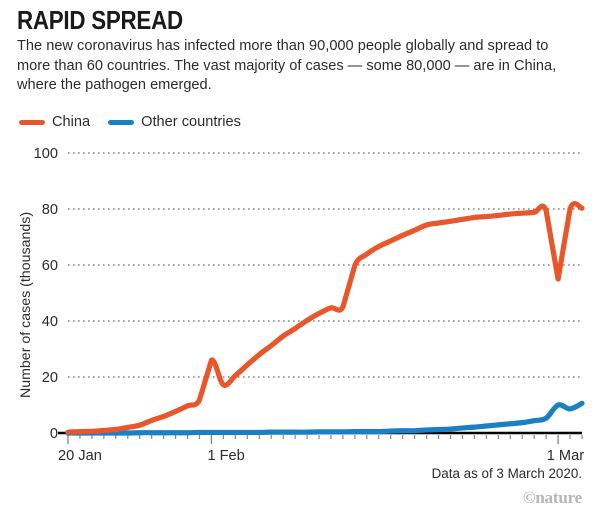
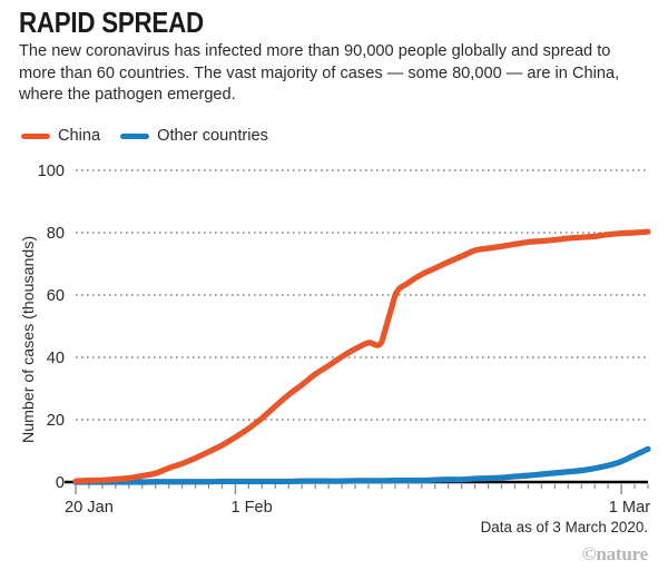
China/1 Feb: 26 -> 14
China/1 Mar: 55 -> 80
Other countries/1 Mar: 10 -> 7
